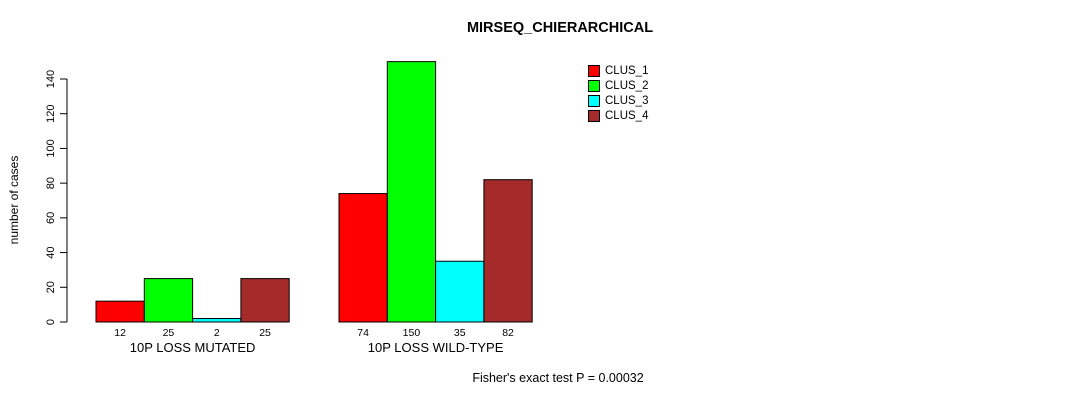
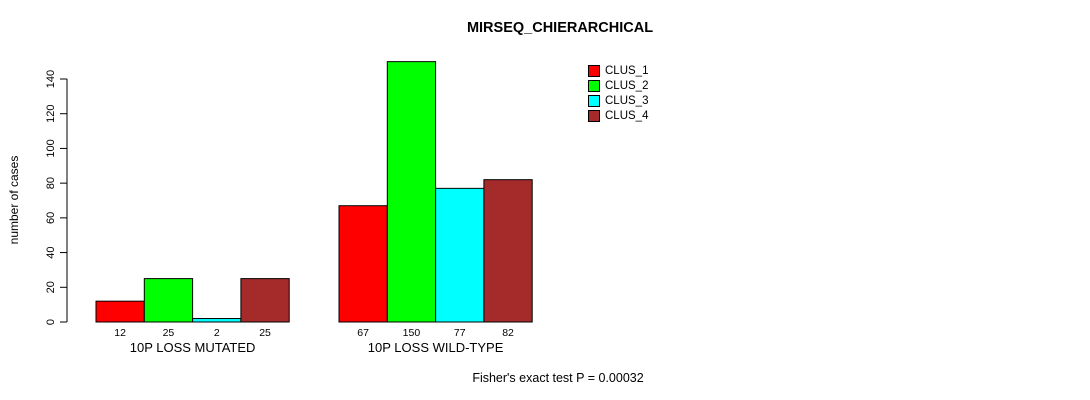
CLUS_1/10P LOSS WILD-TYPE: 74 -> 67
CLUS_3/10P LOSS WILD-TYPE: 35 -> 77
